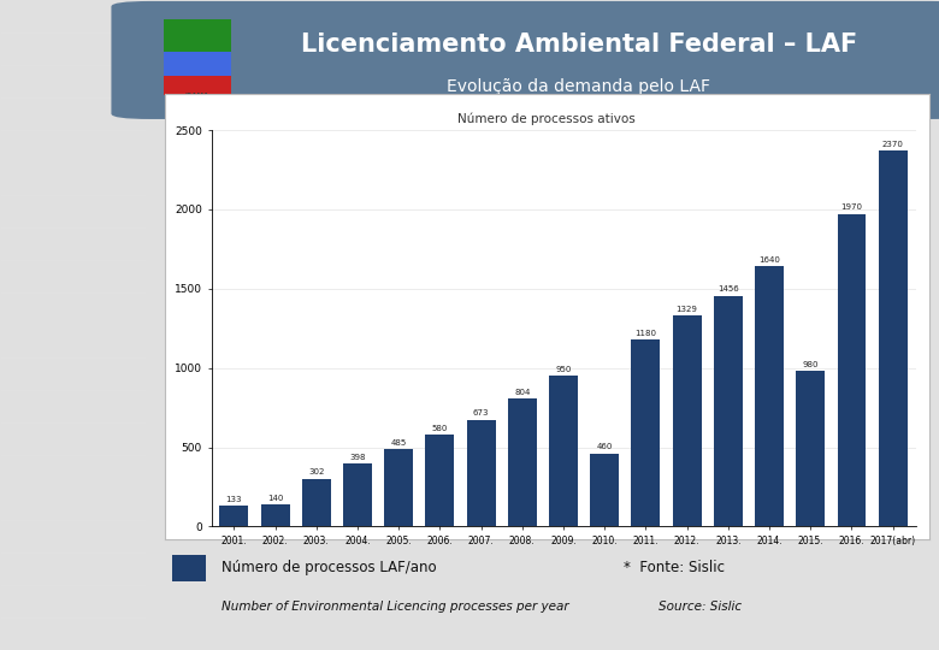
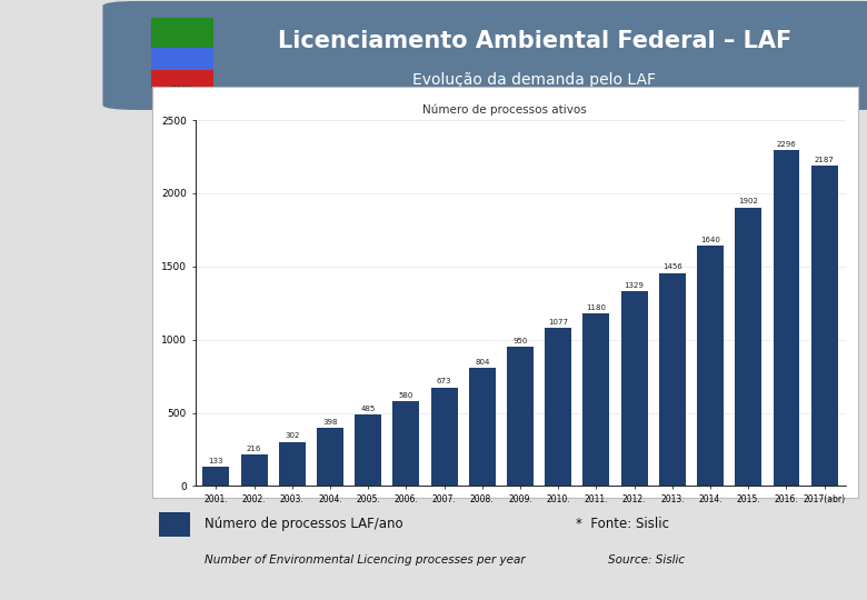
2002.: 140 -> 220
2010.: 460 -> 1080
2015.: 980 -> 1900
2016.: 1970 -> 2300
2017(abr): 2370 -> 2190
